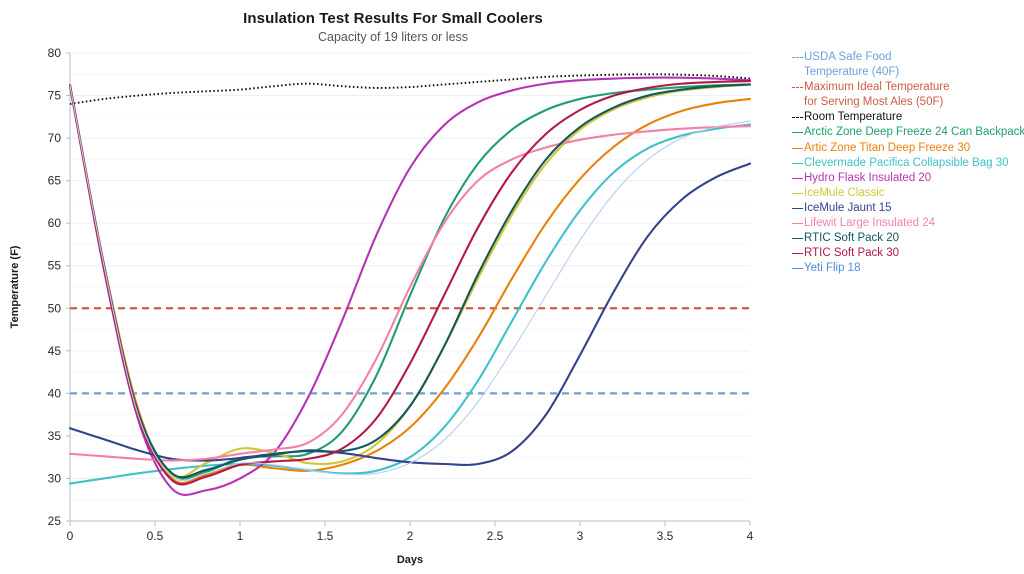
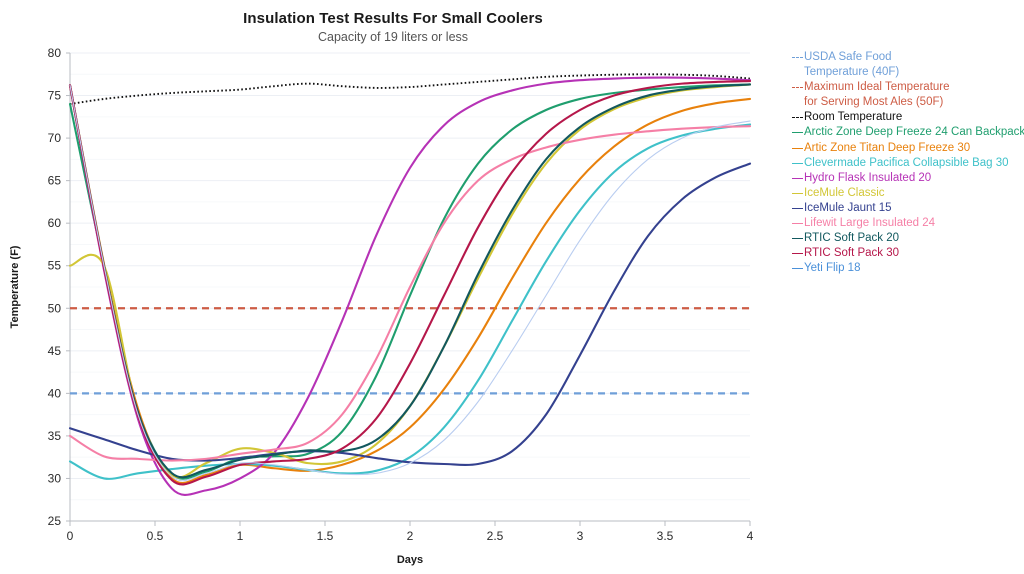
Arctic Zone Deep Freeze 24 Can Backpack/0: 76 -> 74
Clevermade Pacifica Collapsible Bag 30/0: 29 -> 32
IceMule Classic/0: 76 -> 55
Lifewit Large Insulated 24/0: 33 -> 35
